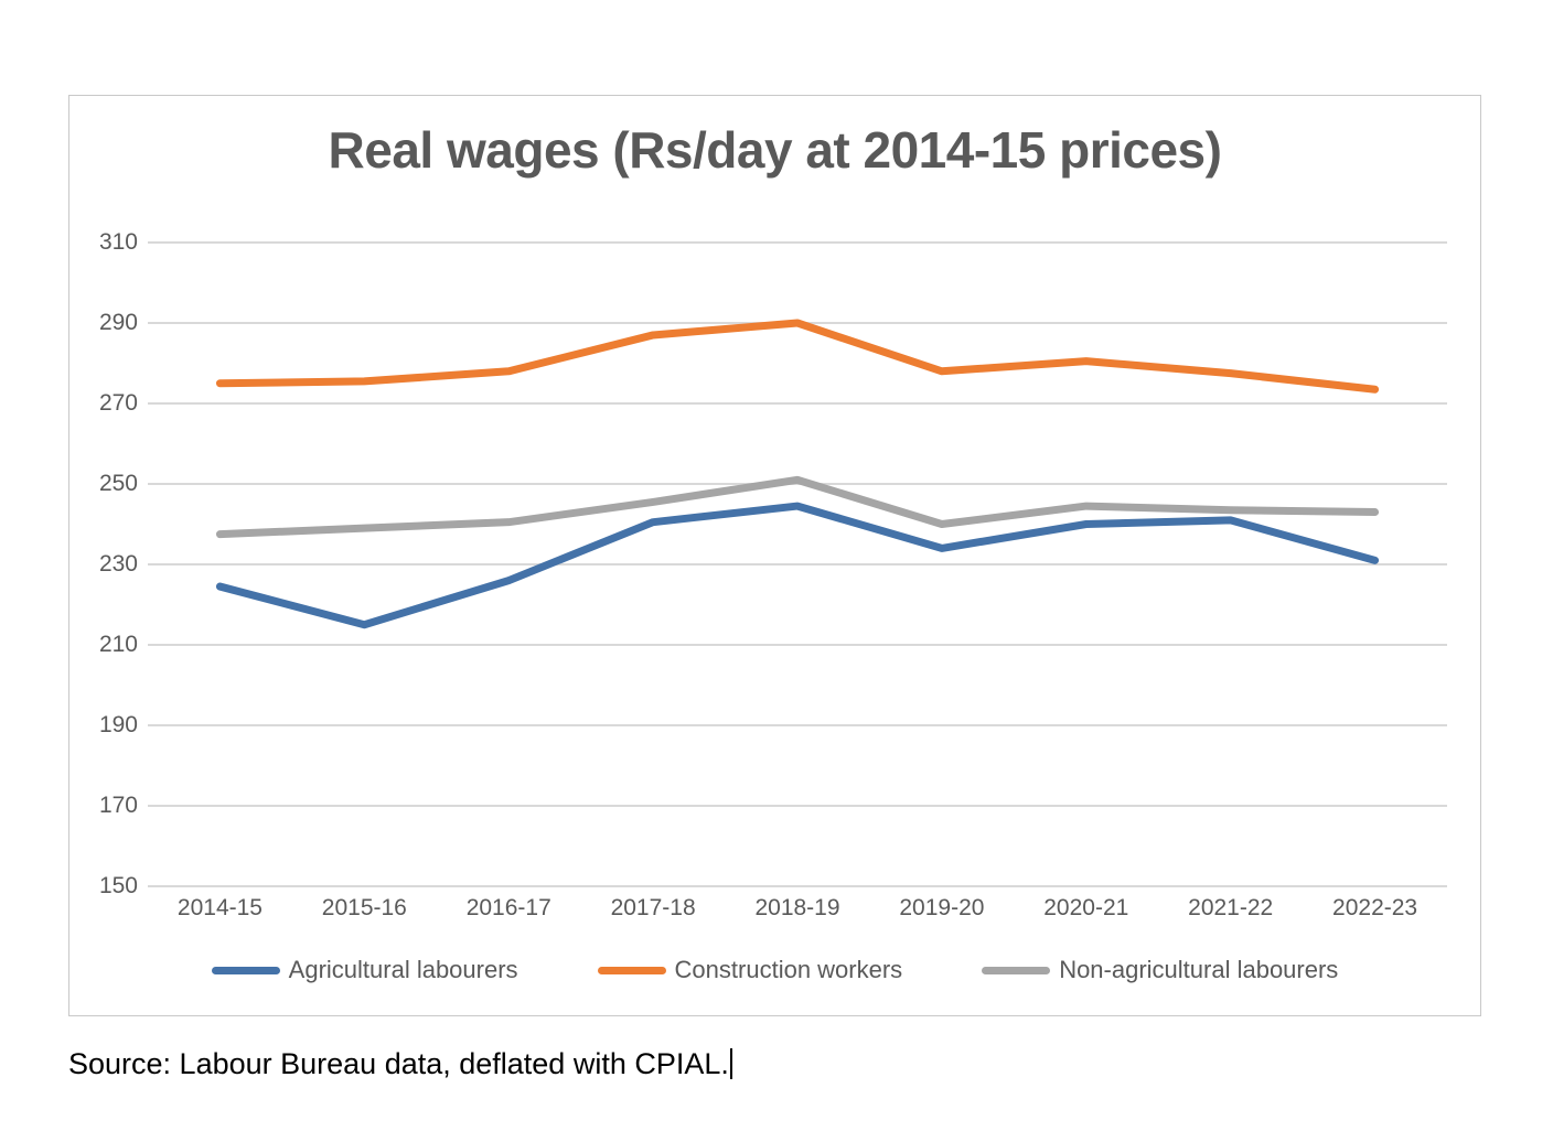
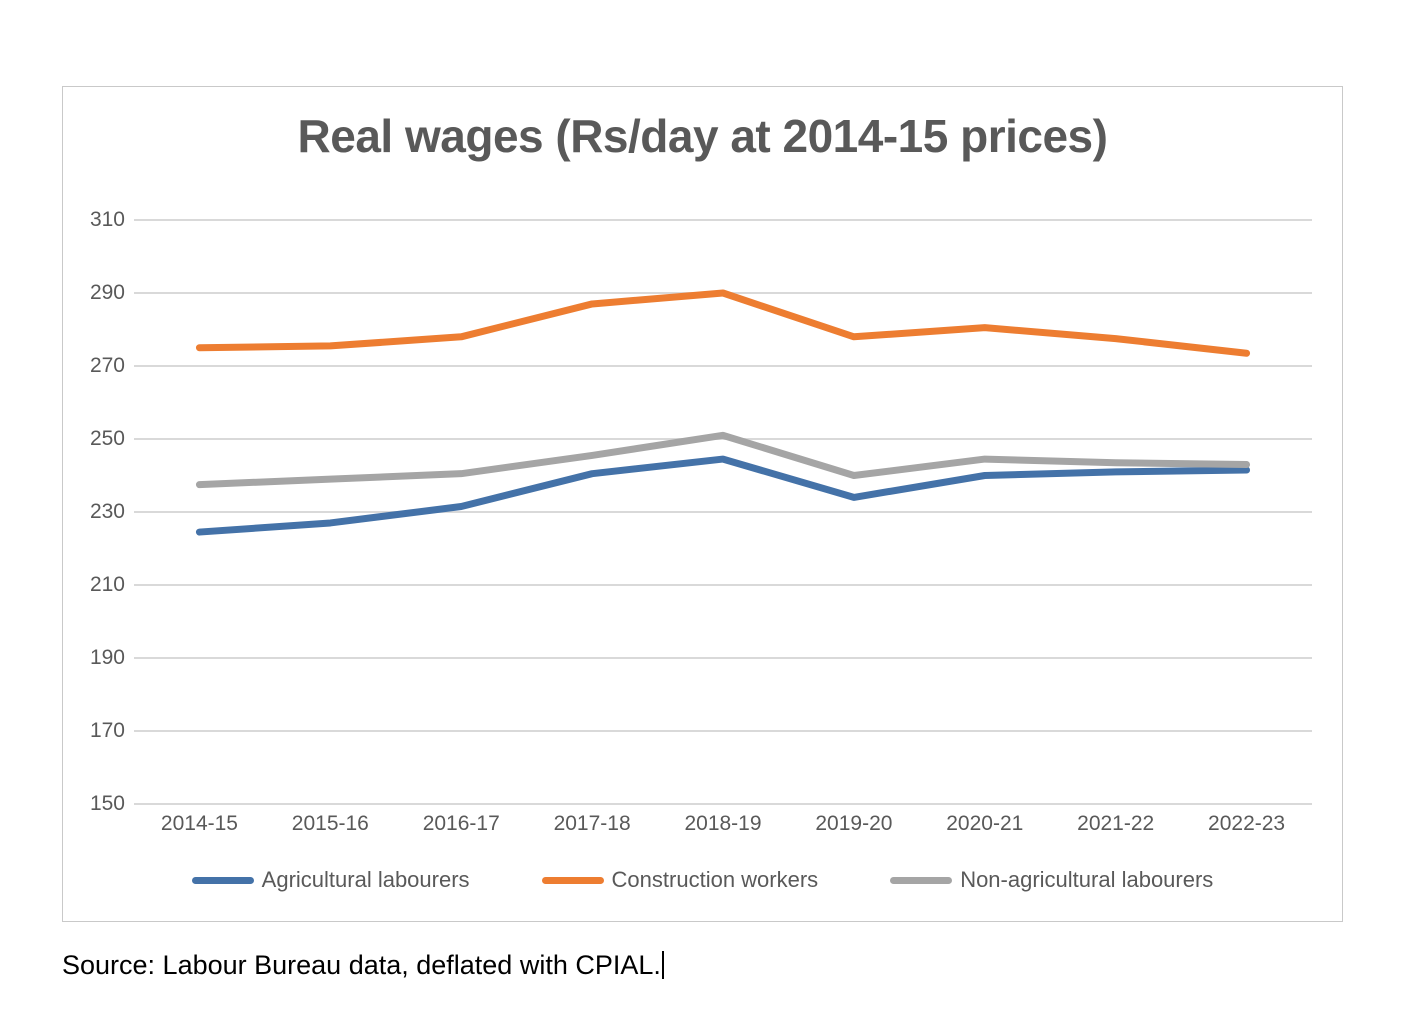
Agricultural labourers/2015-16: 215 -> 227
Agricultural labourers/2016-17: 226 -> 232
Agricultural labourers/2022-23: 231 -> 242
